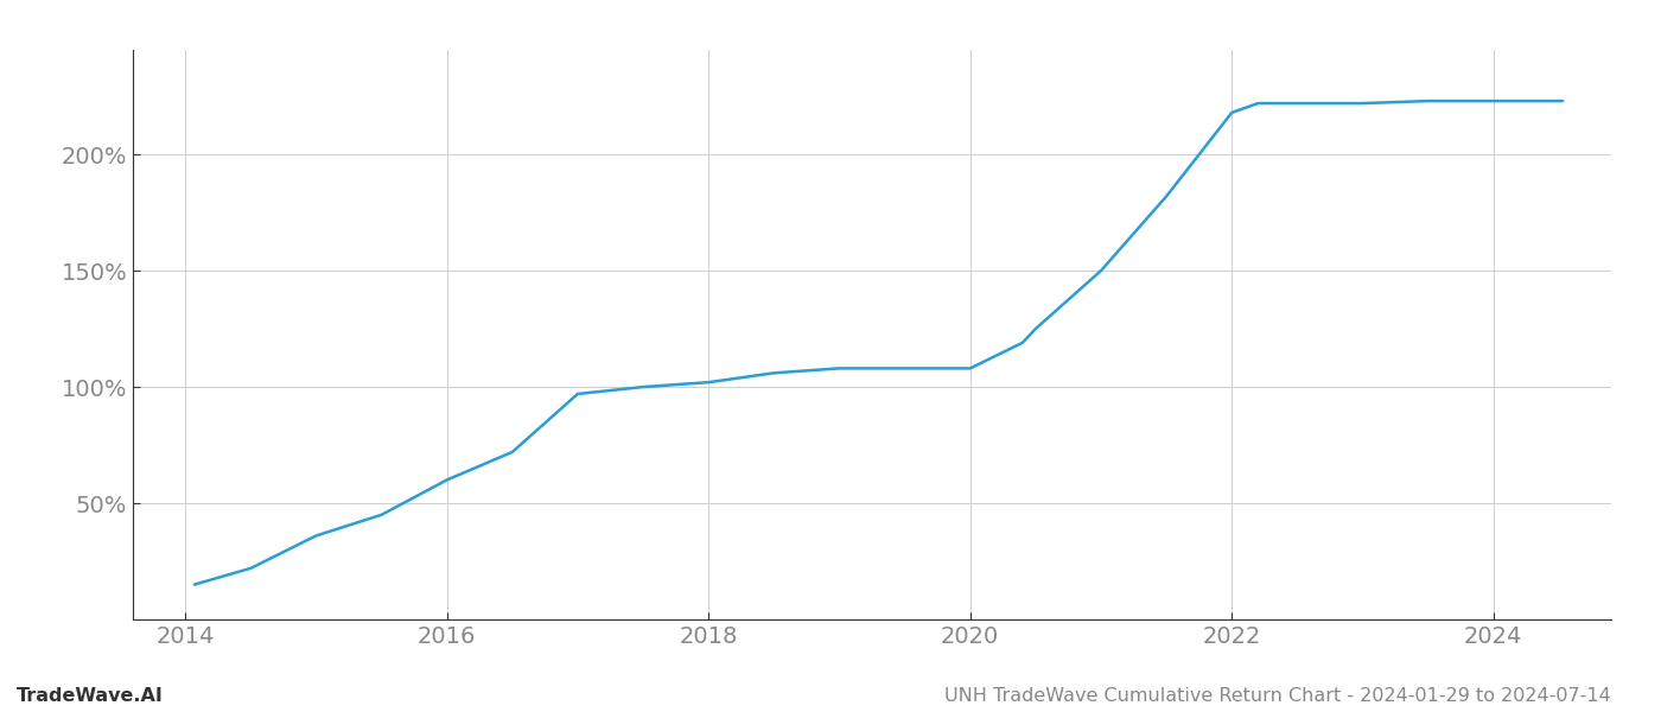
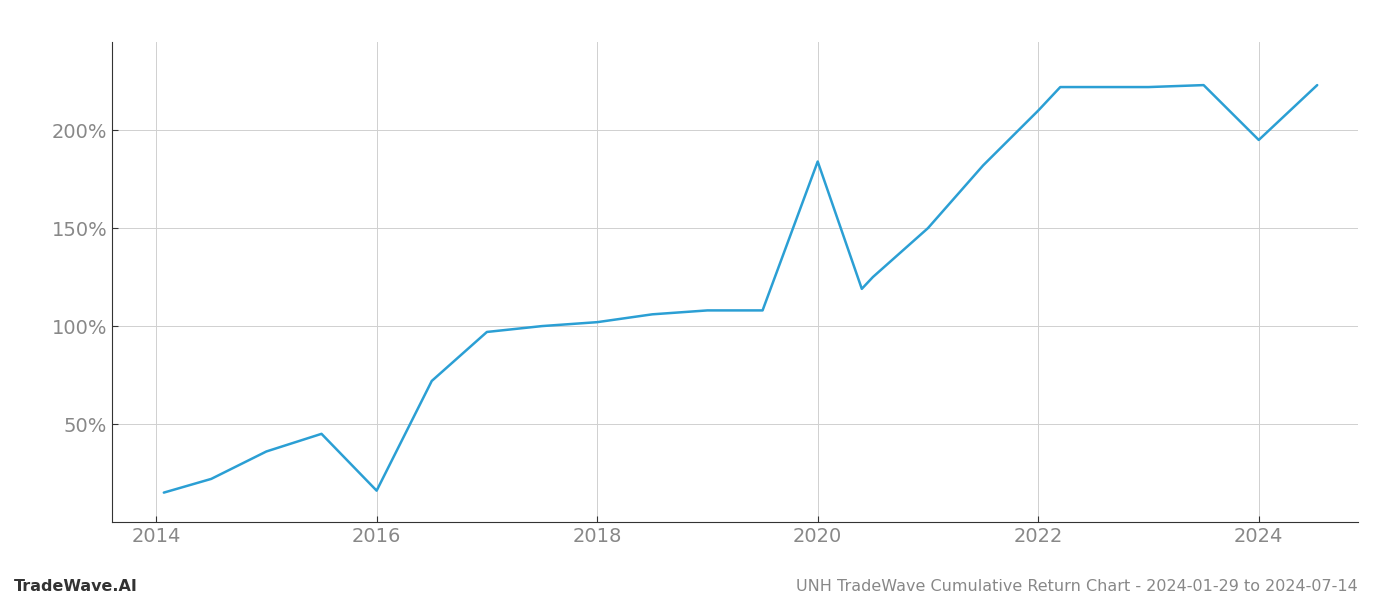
2016: 60% -> 16%
2020: 108% -> 184%
2022: 218% -> 210%
2024: 223% -> 195%
